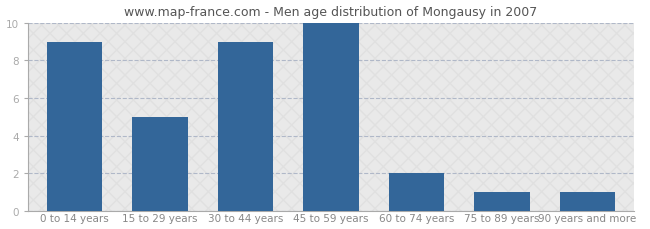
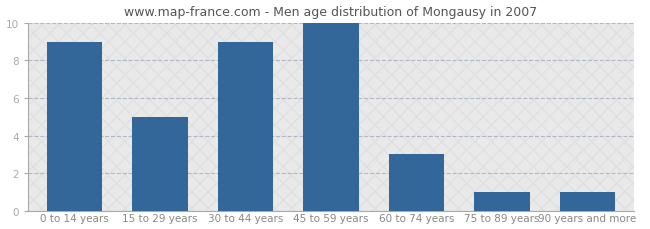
60 to 74 years: 2 -> 3
